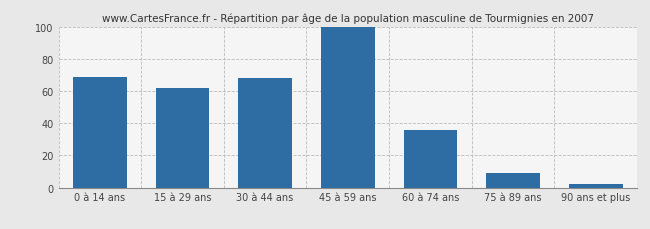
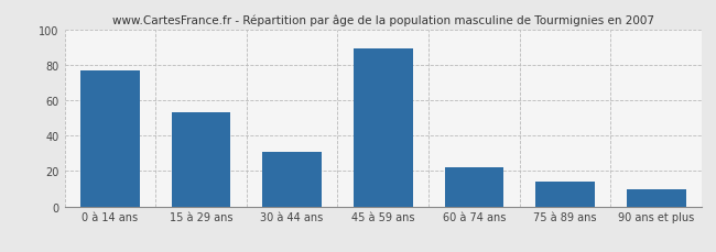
0 à 14 ans: 69 -> 77
15 à 29 ans: 62 -> 53
30 à 44 ans: 68 -> 31
45 à 59 ans: 100 -> 89
60 à 74 ans: 36 -> 22
75 à 89 ans: 9 -> 14
90 ans et plus: 2 -> 10
